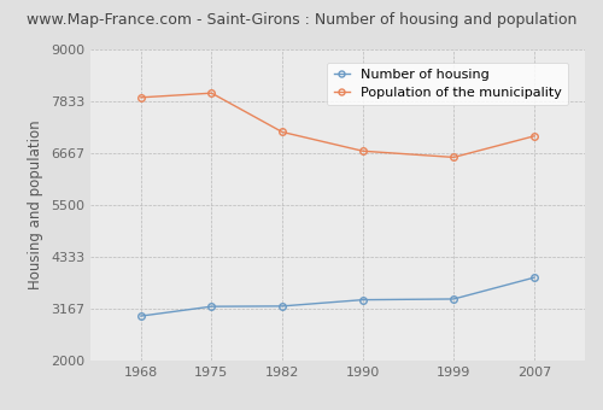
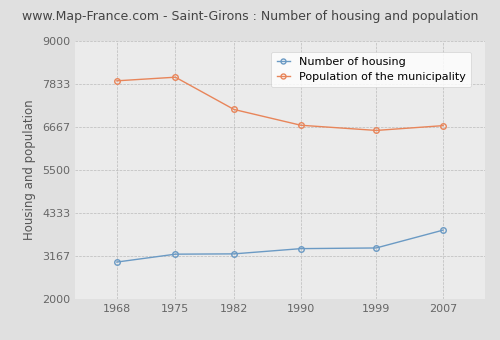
Population of the municipality/2007: 7050 -> 6700
